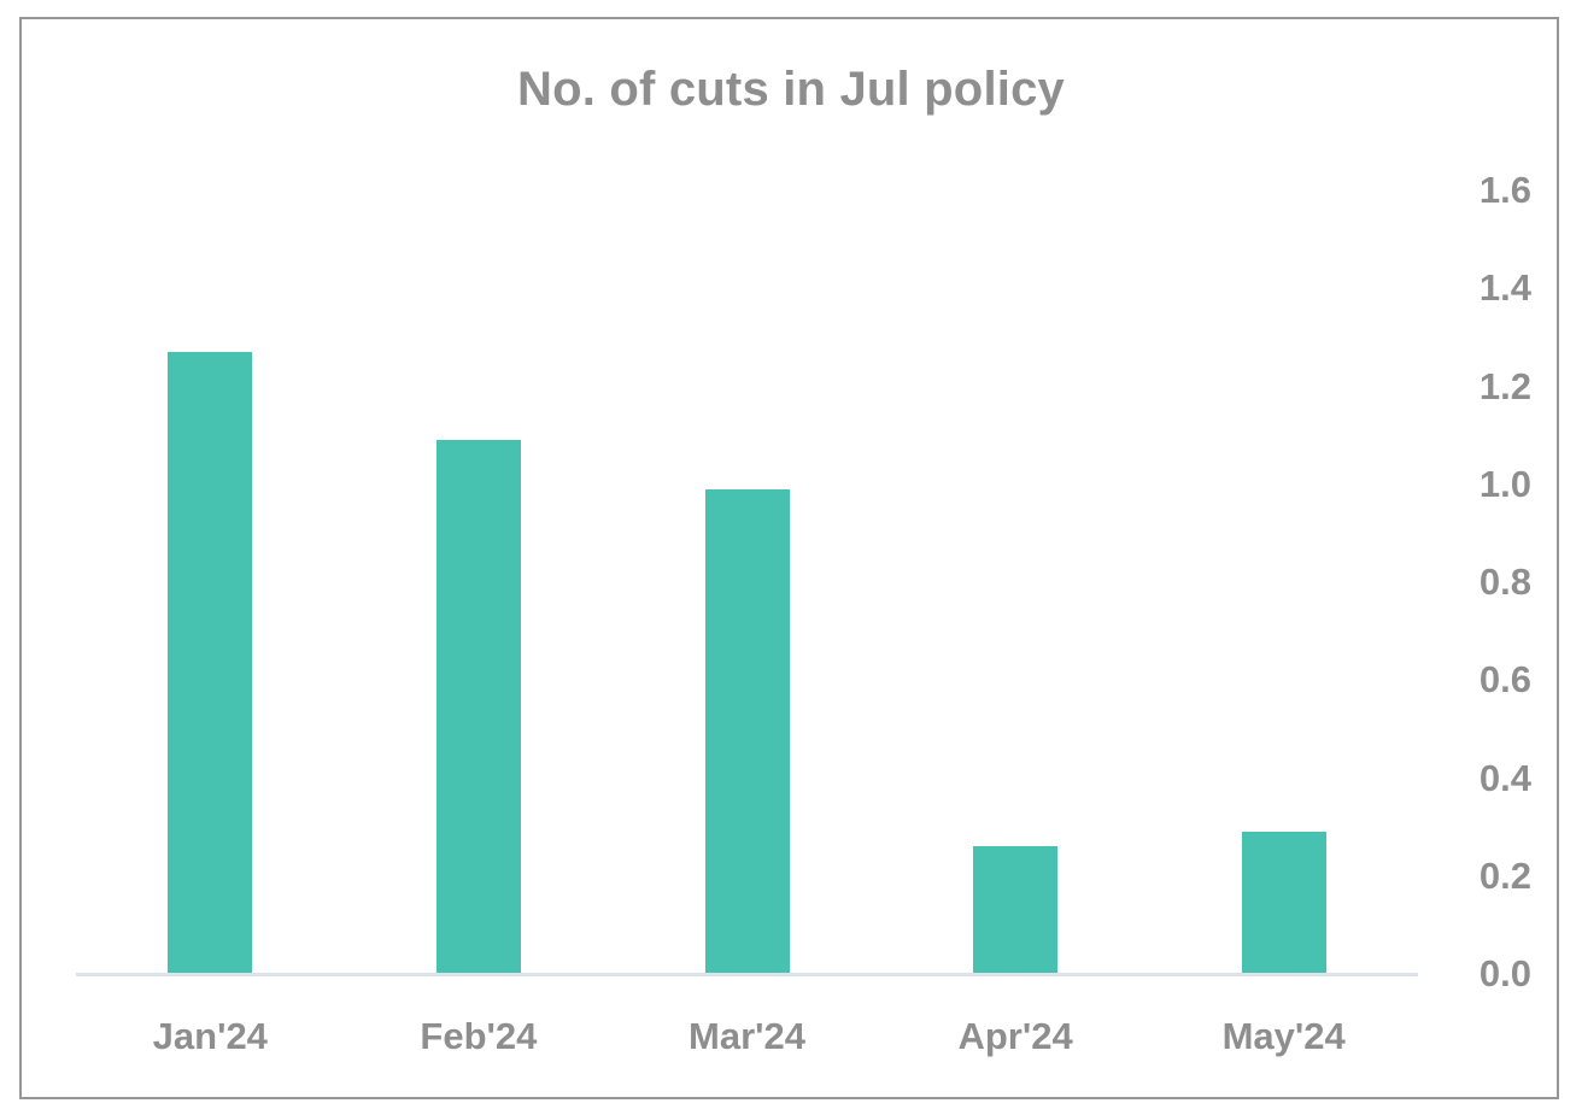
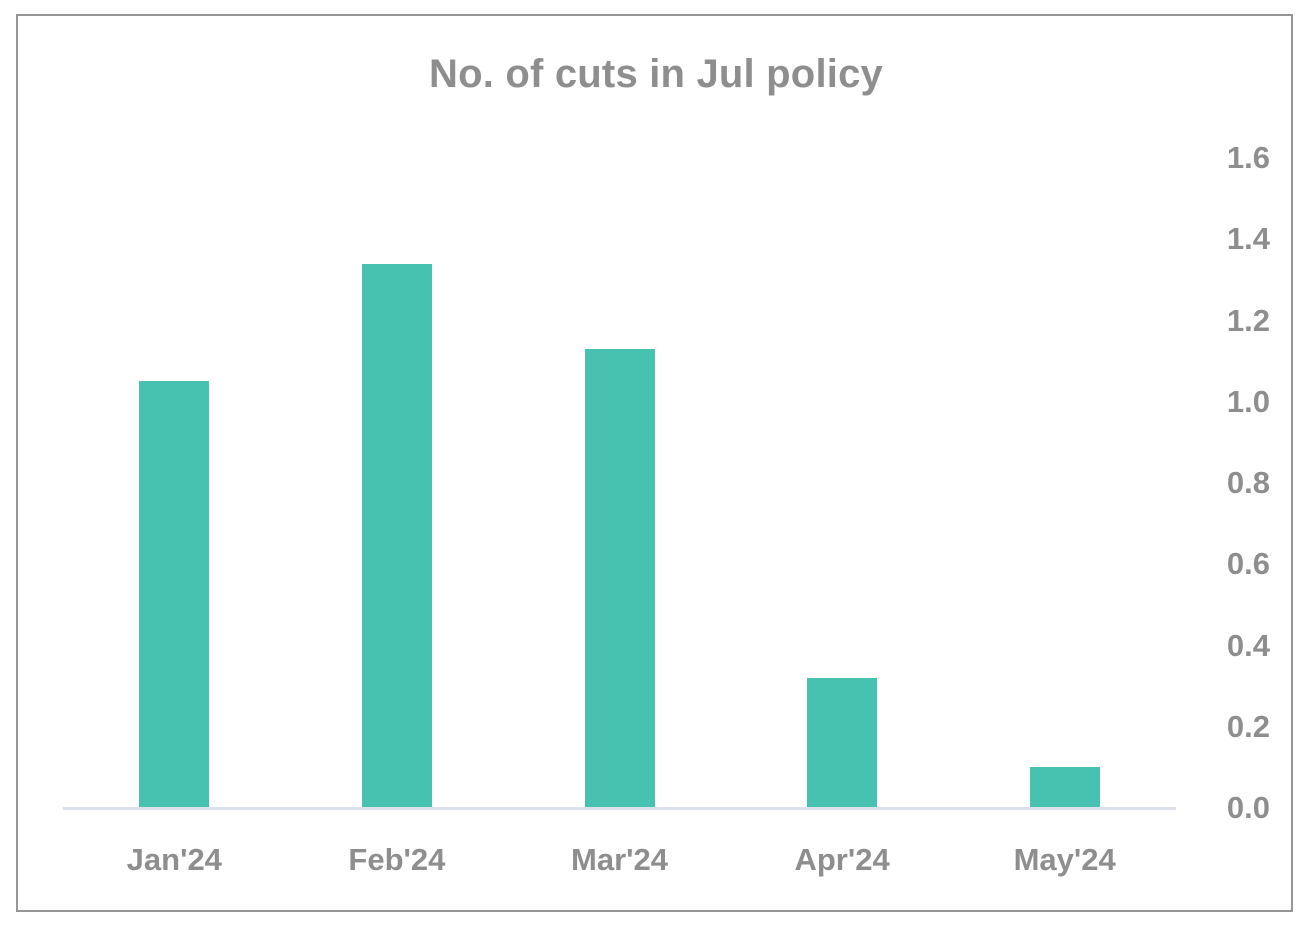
Jan'24: 1.27 -> 1.05
Feb'24: 1.09 -> 1.34
Mar'24: 0.99 -> 1.13
Apr'24: 0.26 -> 0.32
May'24: 0.29 -> 0.10
